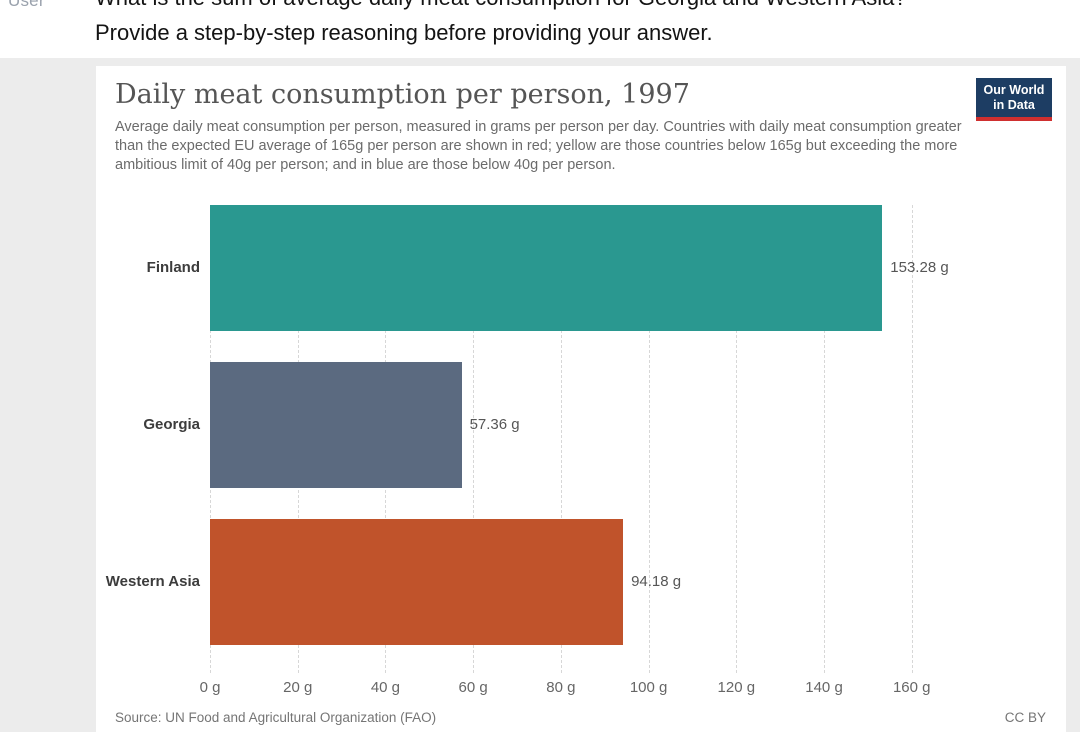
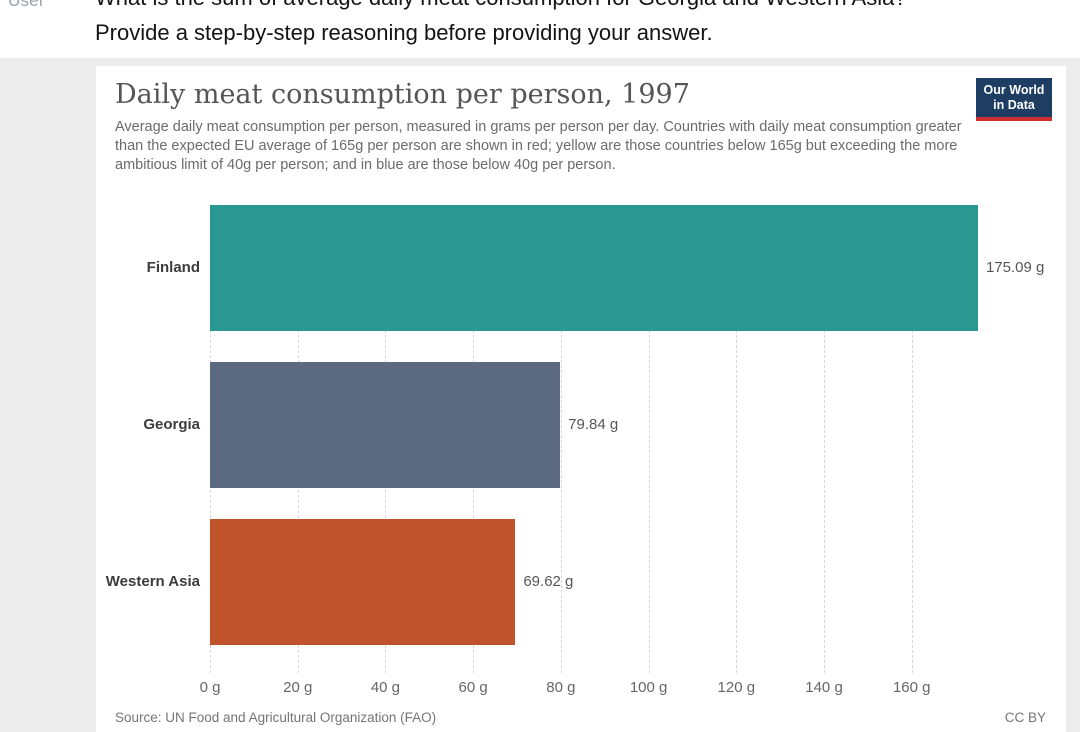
Finland: 153.28 -> 175.09
Georgia: 57.36 -> 79.84
Western Asia: 94.18 -> 69.62
